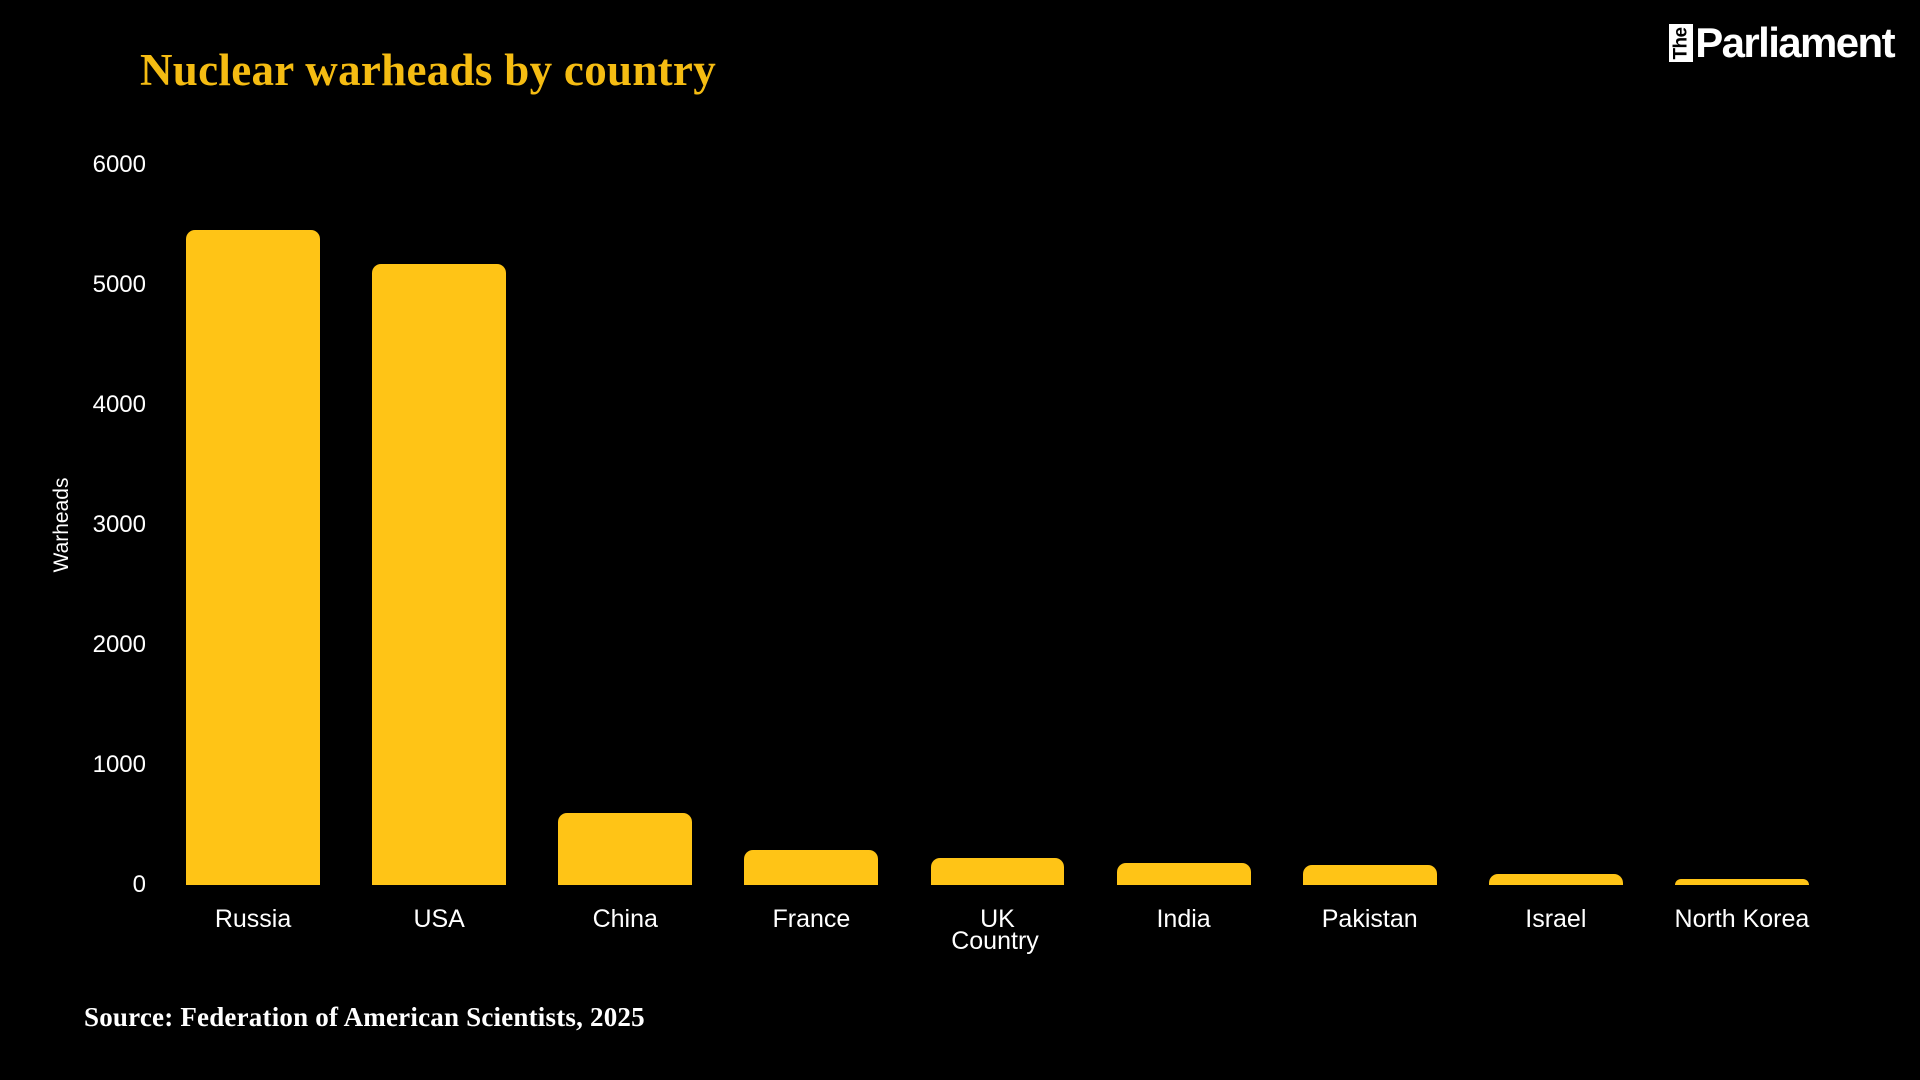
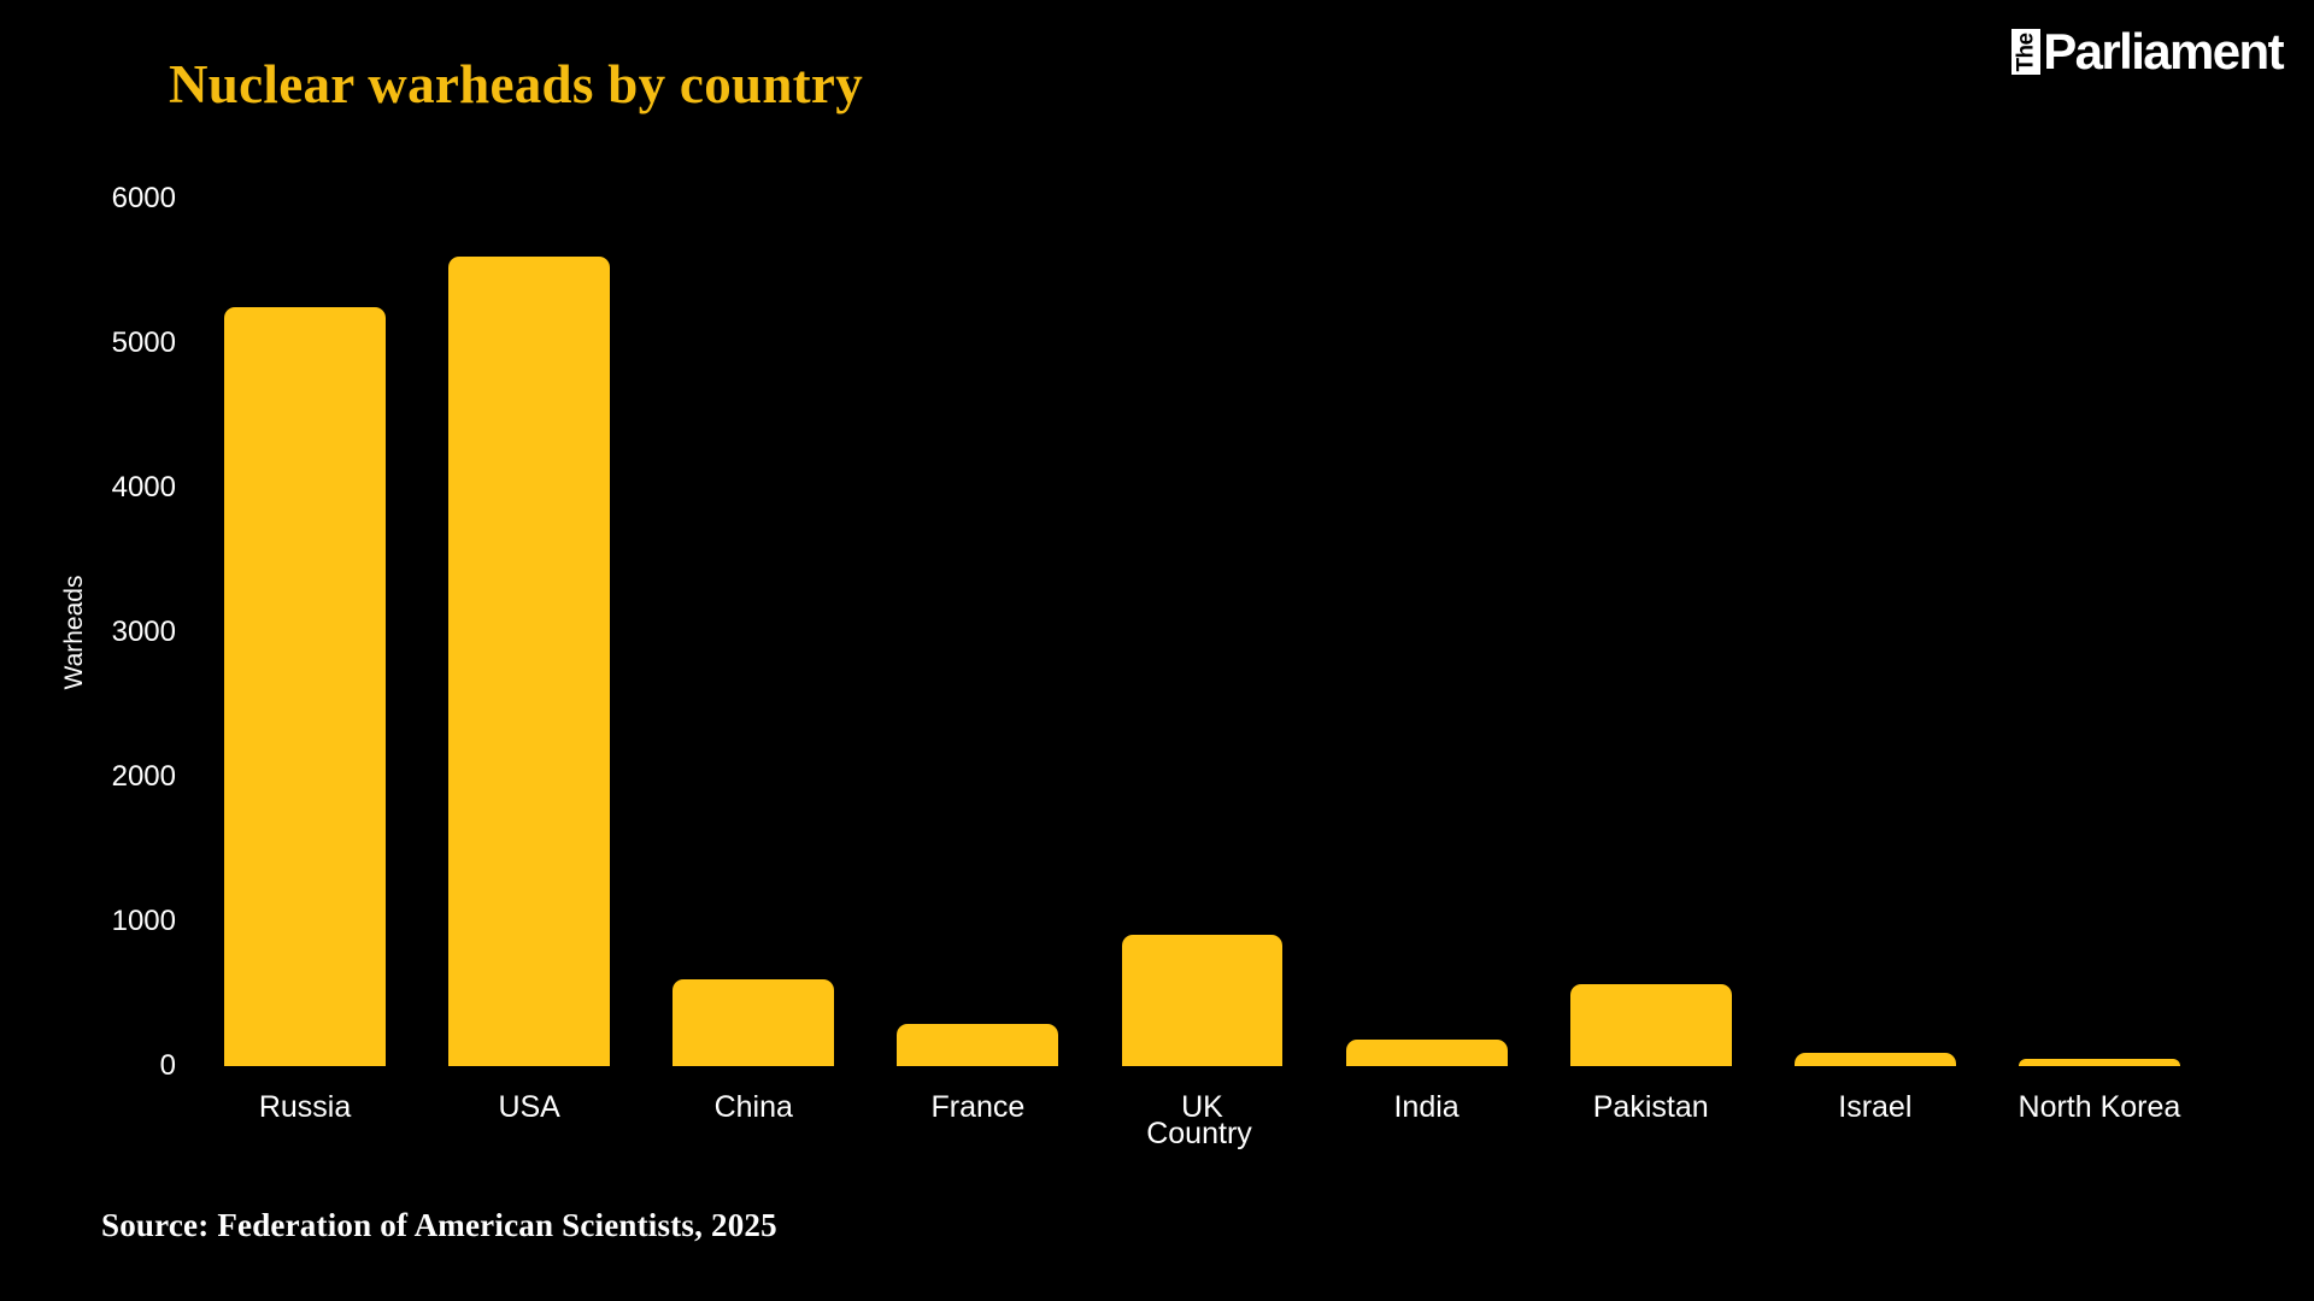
Russia: 5460 -> 5250
USA: 5180 -> 5600
UK: 220 -> 910
Pakistan: 170 -> 570
